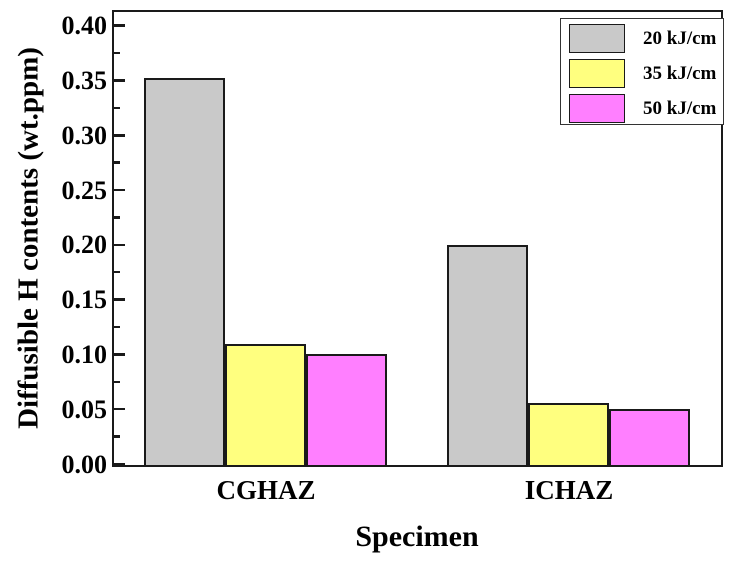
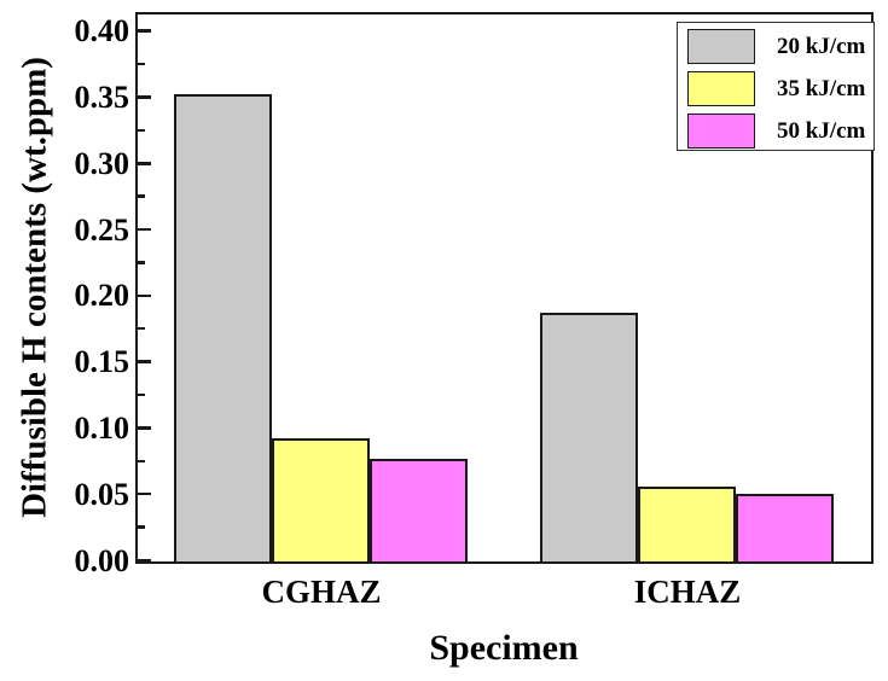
35 kJ/cm/CGHAZ: 0.110 -> 0.093
50 kJ/cm/CGHAZ: 0.101 -> 0.078
20 kJ/cm/ICHAZ: 0.201 -> 0.188
